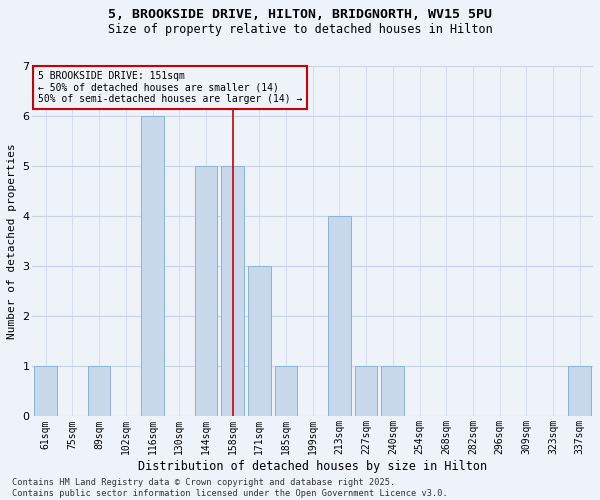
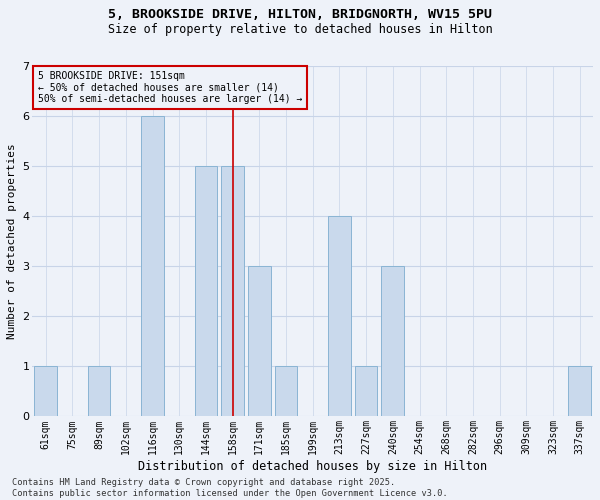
240sqm: 1 -> 3
